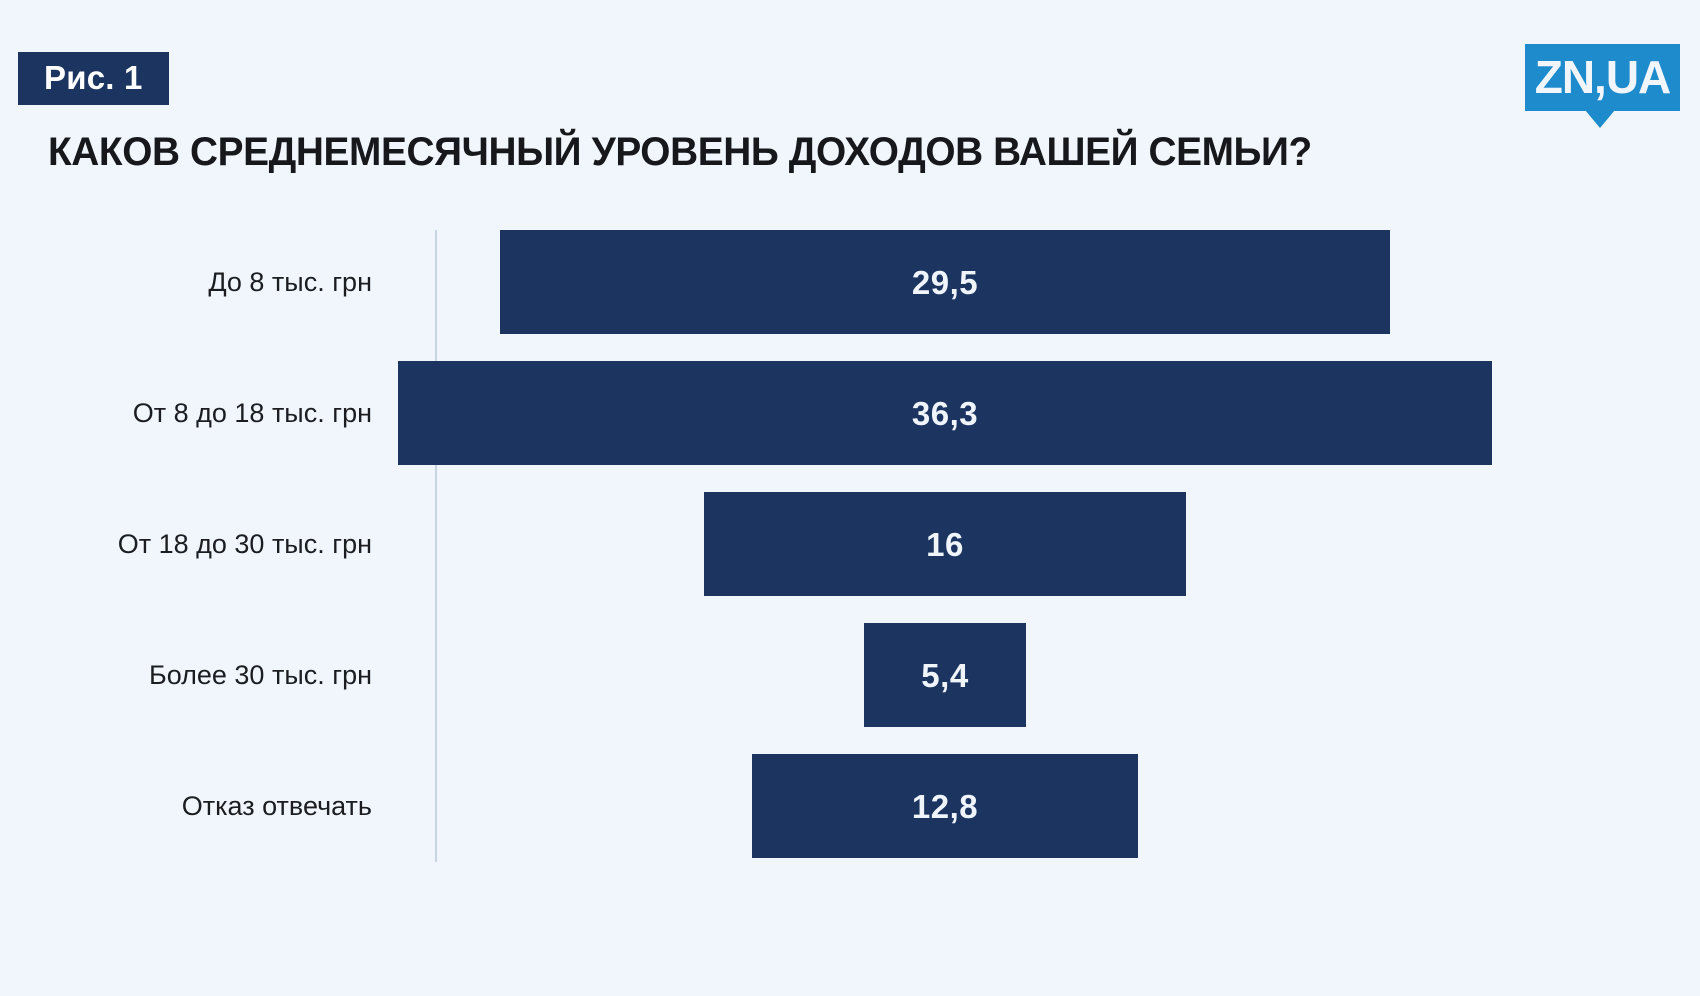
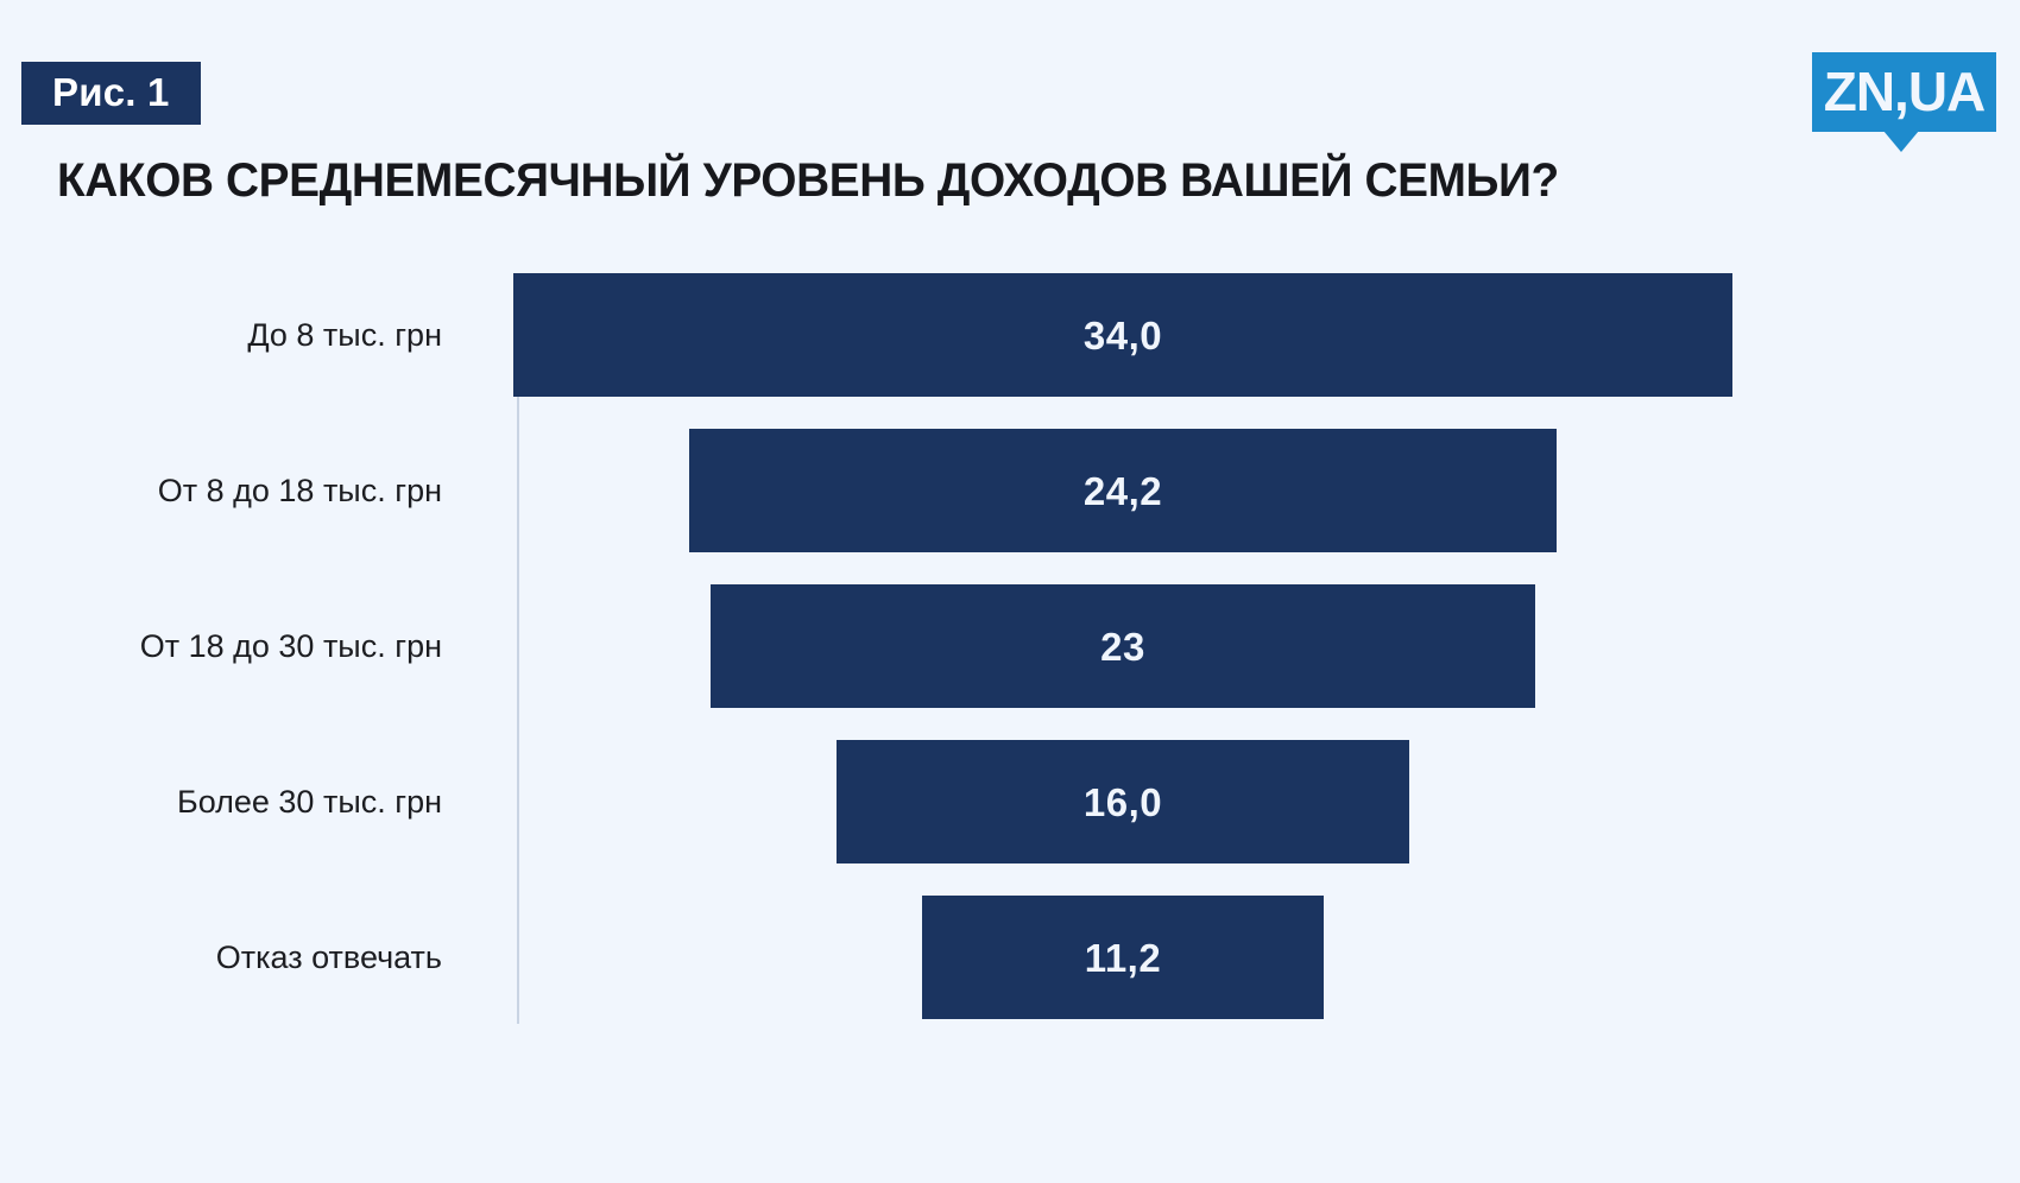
До 8 тыс. грн: 29,5 -> 34,0
От 8 до 18 тыс. грн: 36,3 -> 24,2
От 18 до 30 тыс. грн: 16 -> 23
Более 30 тыс. грн: 5,4 -> 16,0
Отказ отвечать: 12,8 -> 11,2
